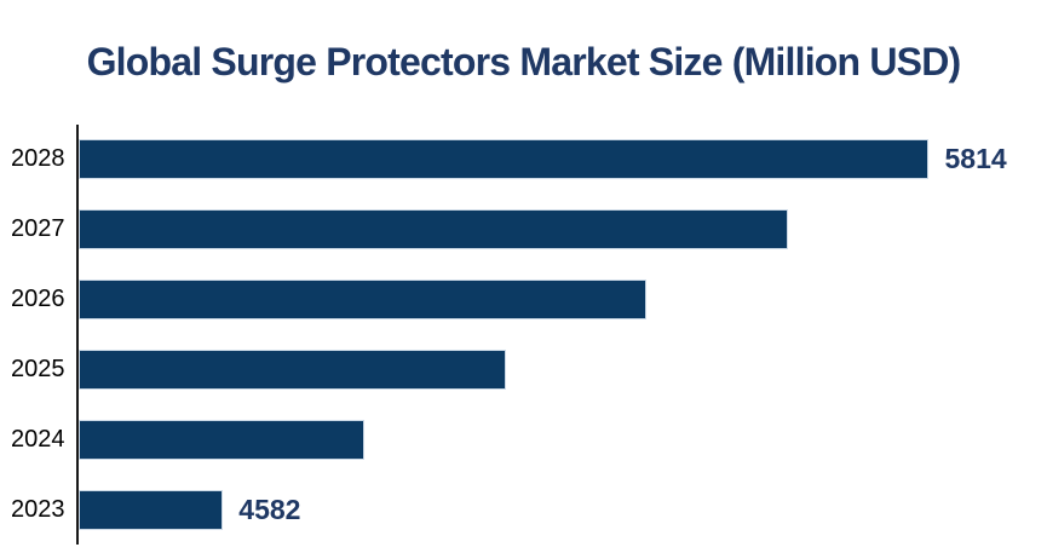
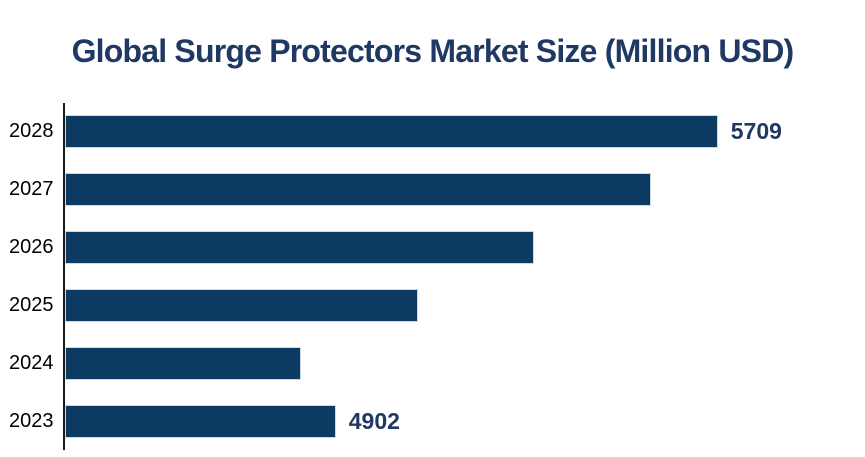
2028: 5814 -> 5709
2023: 4582 -> 4902
